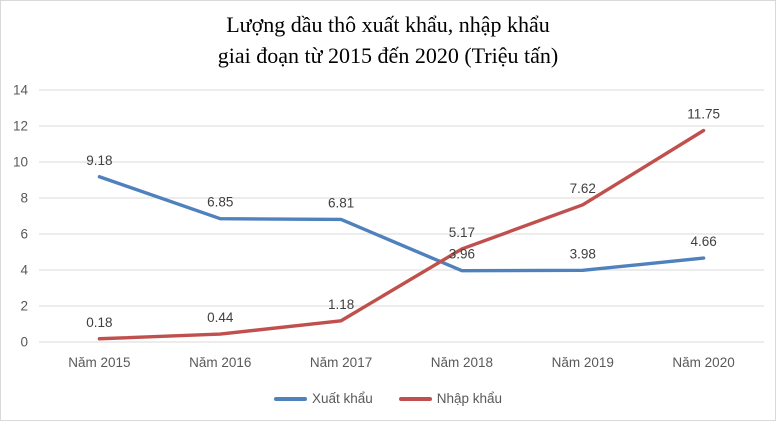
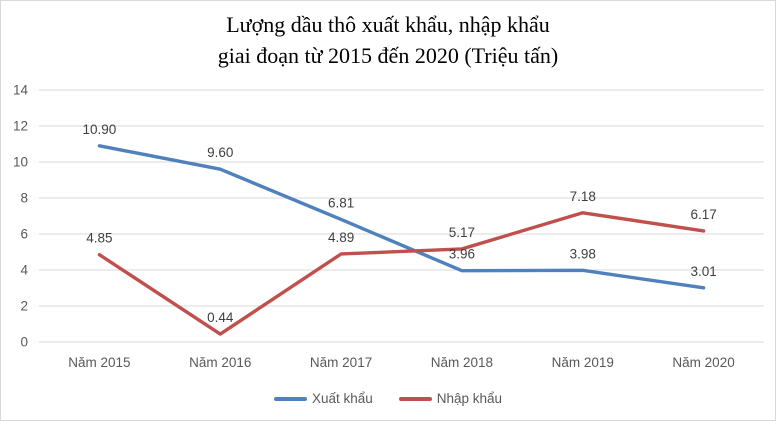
Xuất khẩu/Năm 2015: 9.18 -> 10.90
Nhập khẩu/Năm 2015: 0.18 -> 4.85
Xuất khẩu/Năm 2016: 6.85 -> 9.60
Nhập khẩu/Năm 2017: 1.18 -> 4.89
Nhập khẩu/Năm 2019: 7.62 -> 7.18
Xuất khẩu/Năm 2020: 4.66 -> 3.01
Nhập khẩu/Năm 2020: 11.75 -> 6.17
